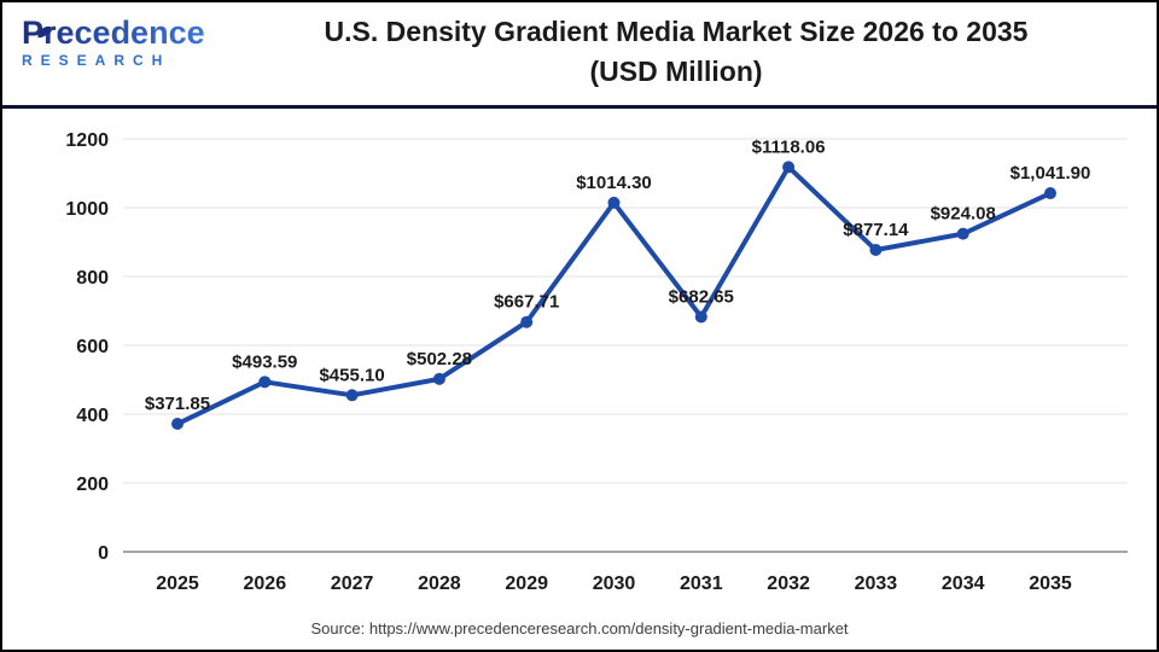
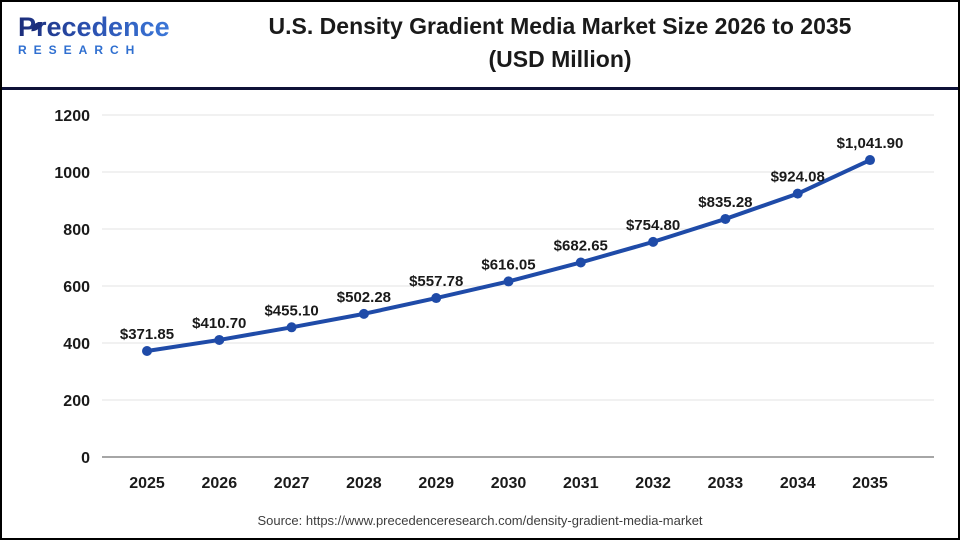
2026: $493.59 -> $410.70
2029: $667.71 -> $557.78
2030: $1014.30 -> $616.05
2032: $1118.06 -> $754.80
2033: $877.14 -> $835.28
